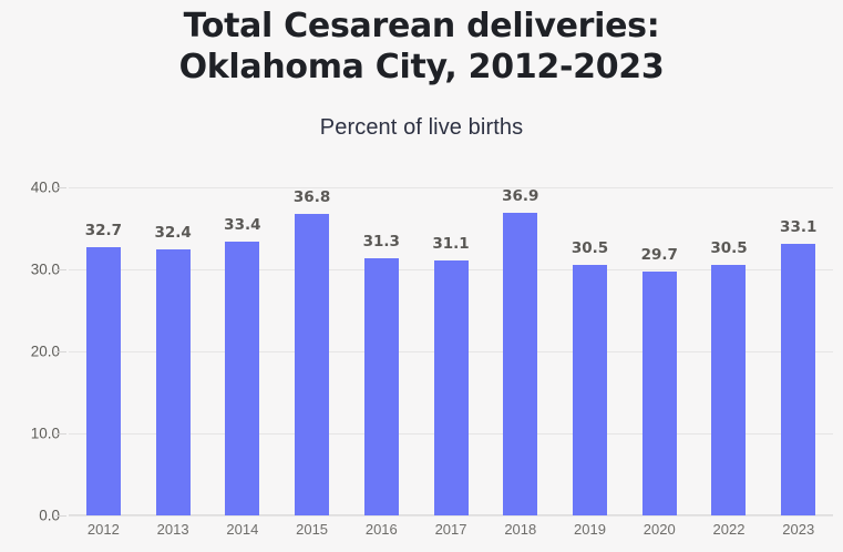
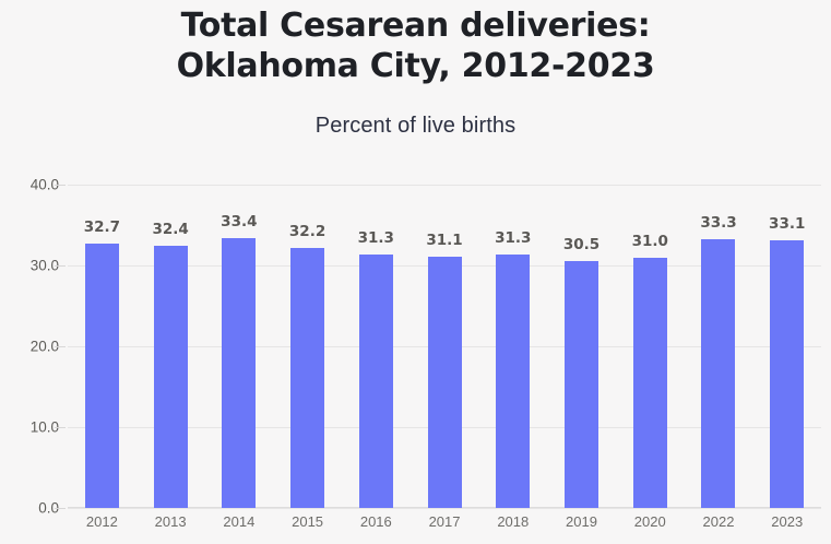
2015: 36.8 -> 32.2
2018: 36.9 -> 31.3
2020: 29.7 -> 31.0
2022: 30.5 -> 33.3
